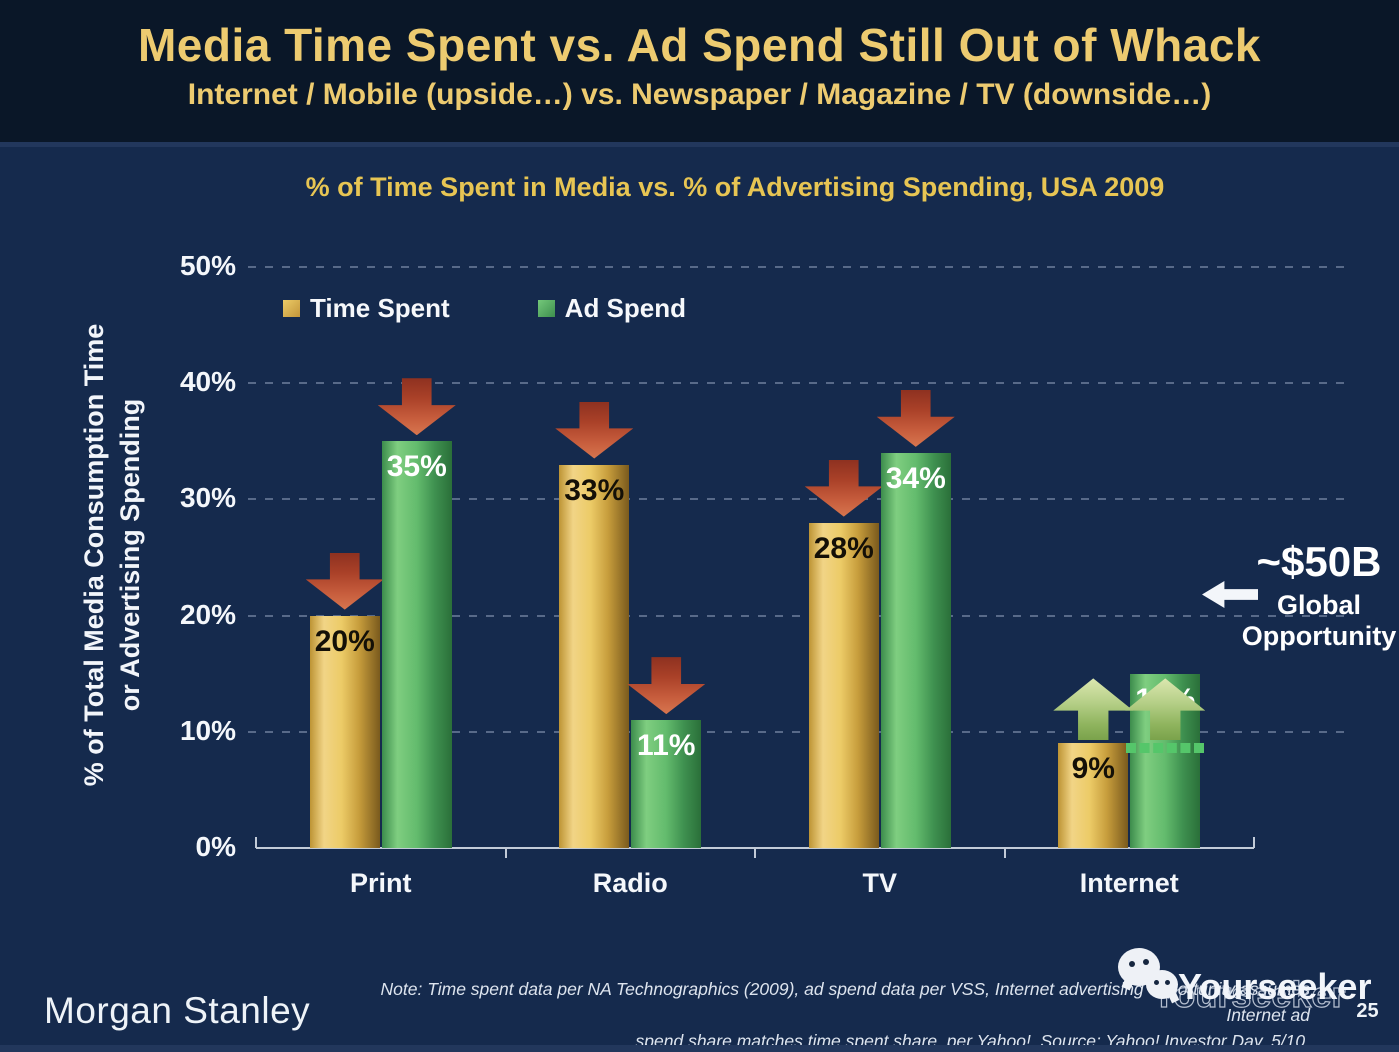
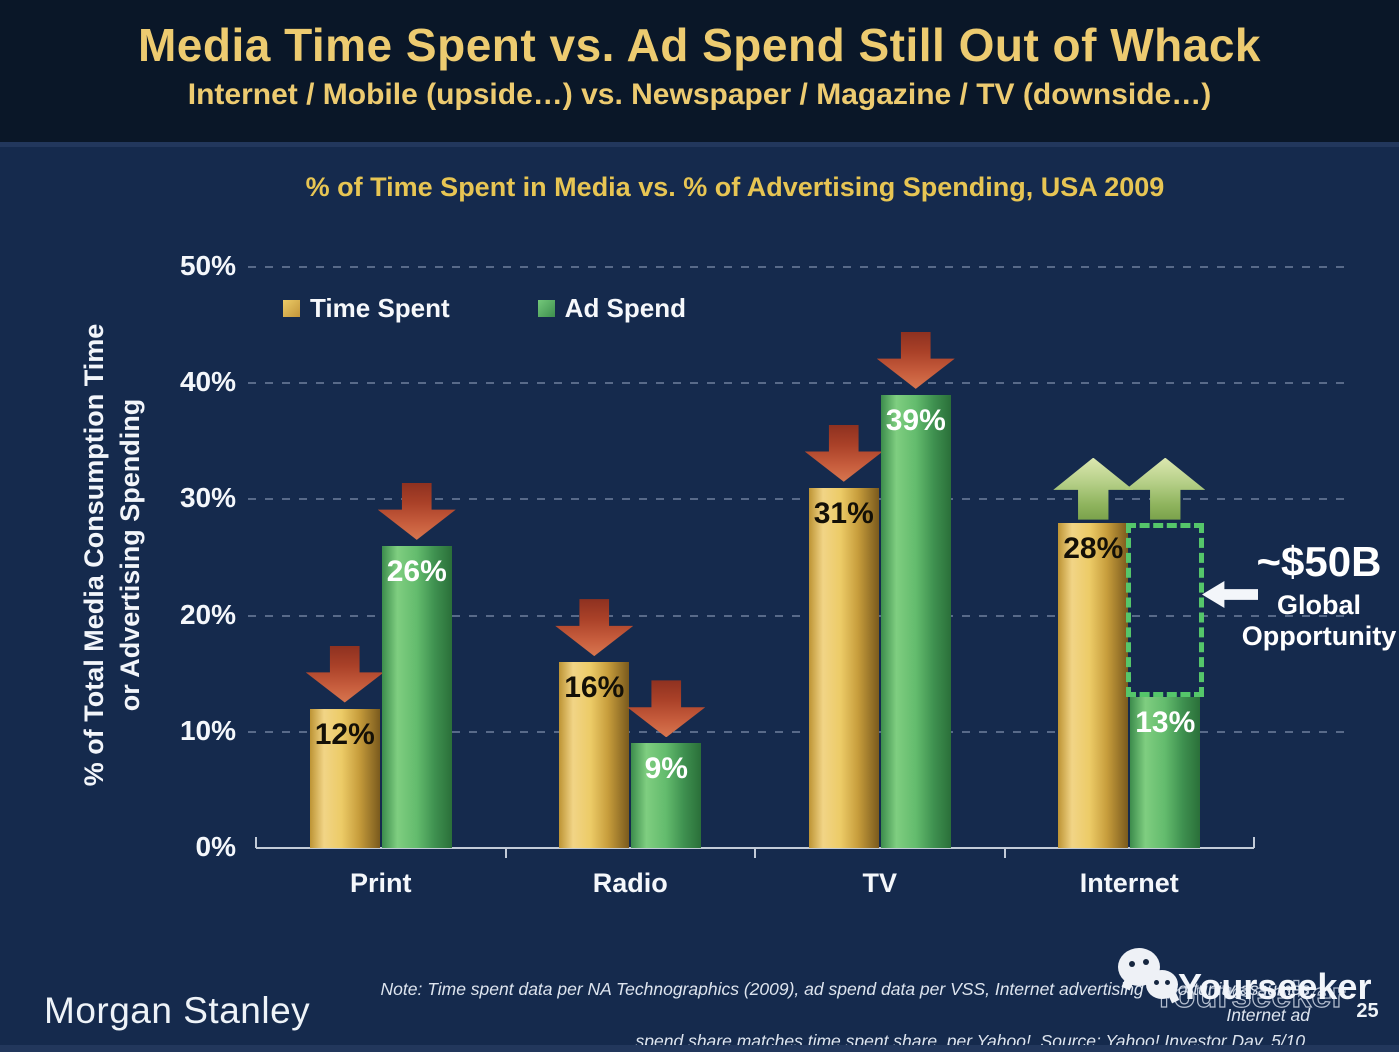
Time Spent/Print: 20% -> 12%
Ad Spend/Print: 35% -> 26%
Time Spent/Radio: 33% -> 16%
Ad Spend/Radio: 11% -> 9%
Time Spent/TV: 28% -> 31%
Ad Spend/TV: 34% -> 39%
Time Spent/Internet: 9% -> 28%
Ad Spend/Internet: 15% -> 13%
